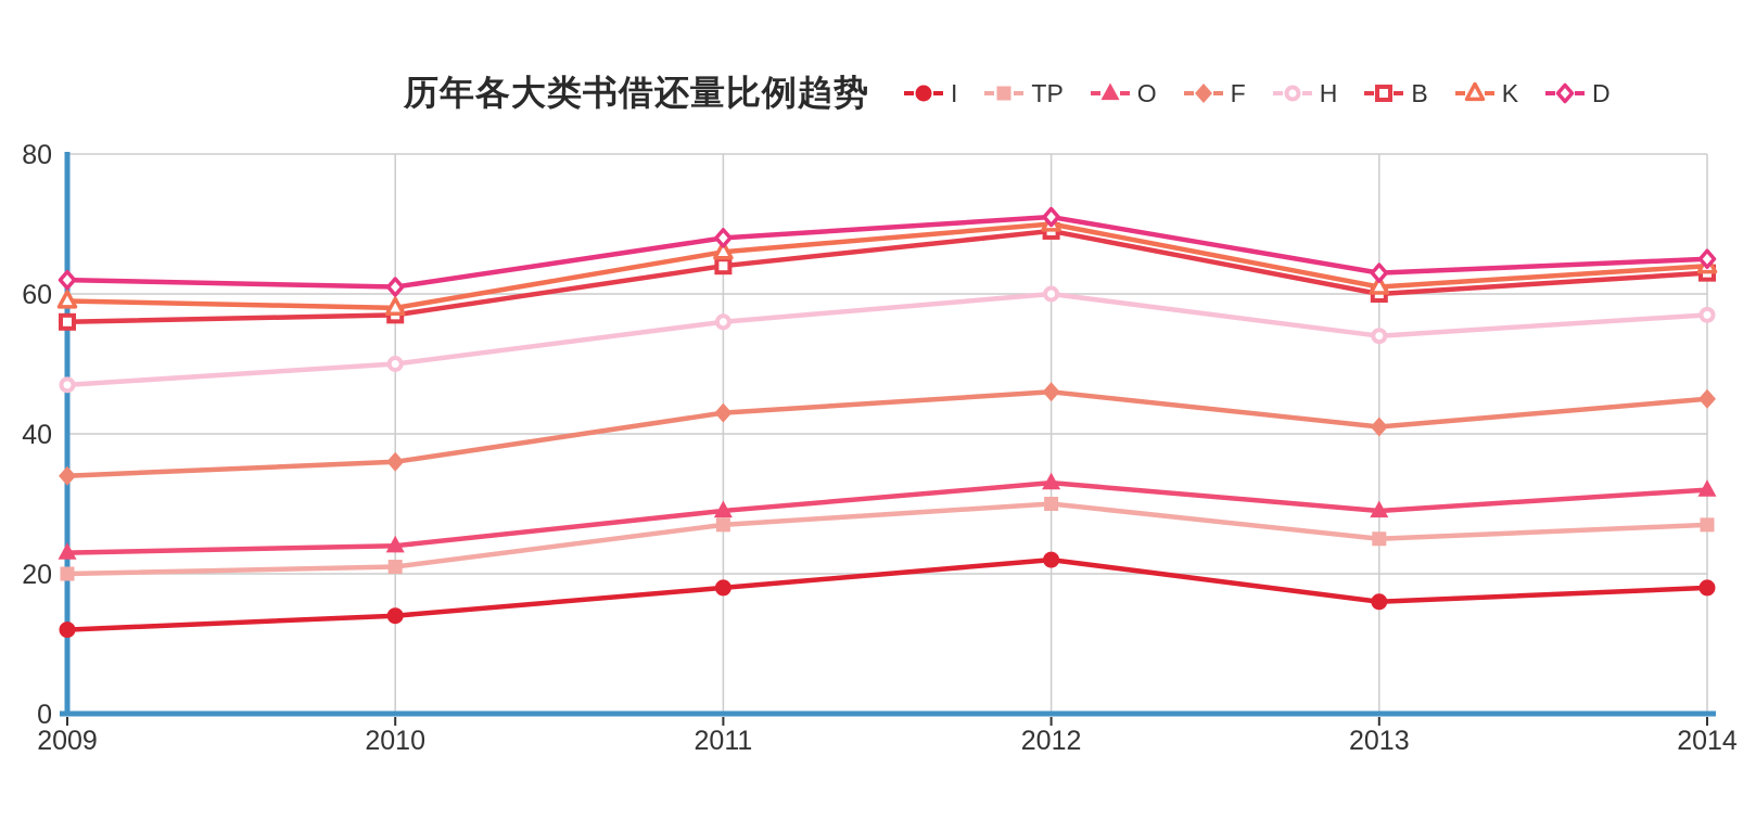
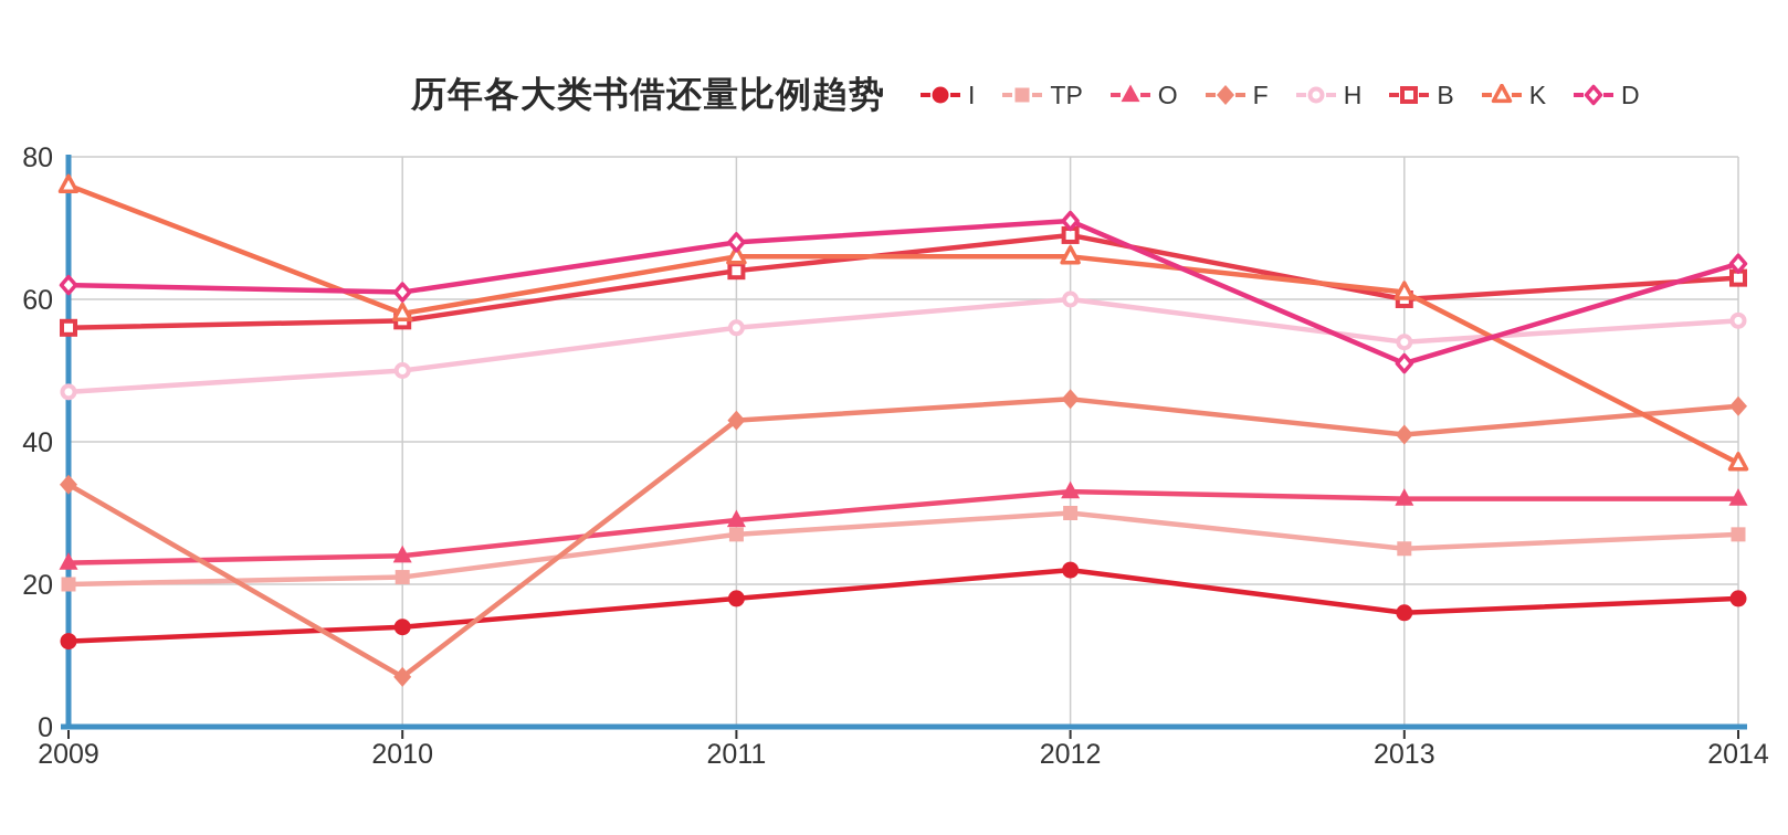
K/2009: 59 -> 76
F/2010: 36 -> 7
K/2012: 70 -> 66
O/2013: 29 -> 32
D/2013: 63 -> 51
K/2014: 64 -> 37
